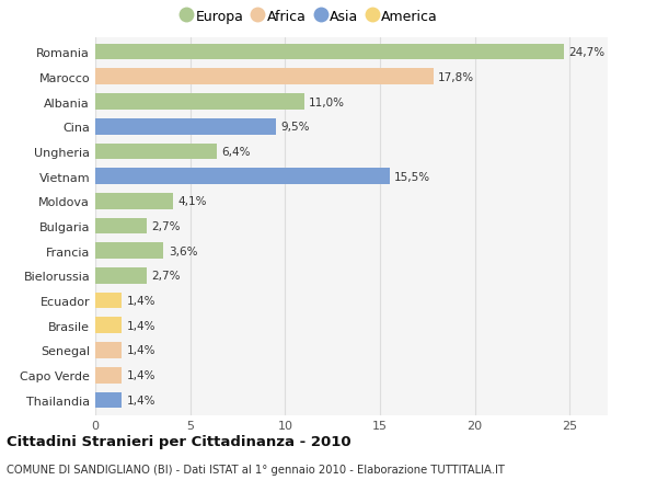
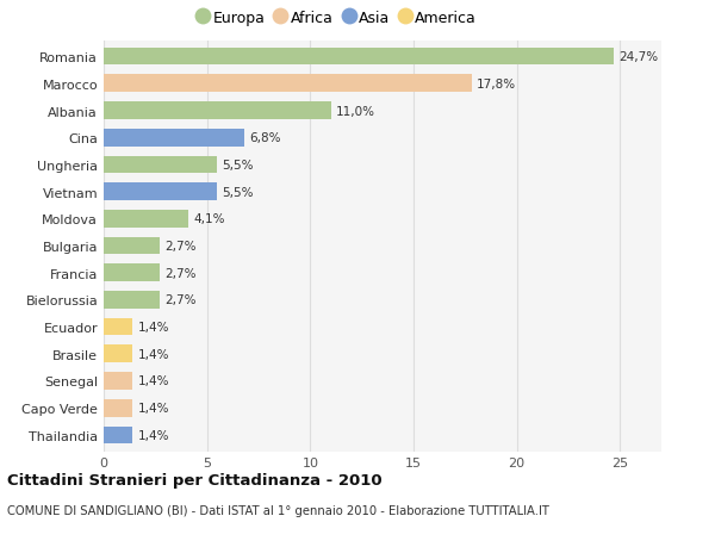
Cina: 9,5% -> 6,8%
Ungheria: 6,4% -> 5,5%
Vietnam: 15,5% -> 5,5%
Francia: 3,6% -> 2,7%
